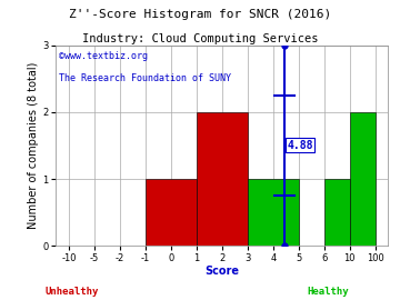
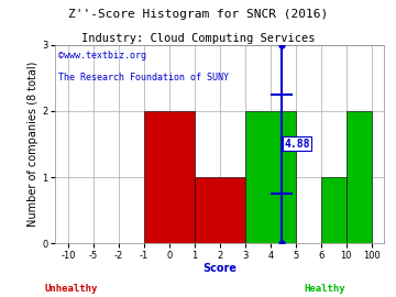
0: 1 -> 2
2: 2 -> 1
4: 1 -> 2
